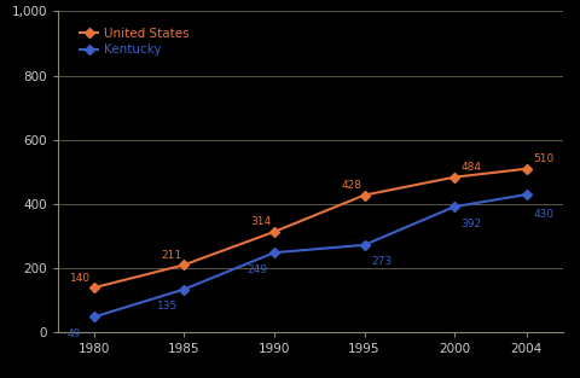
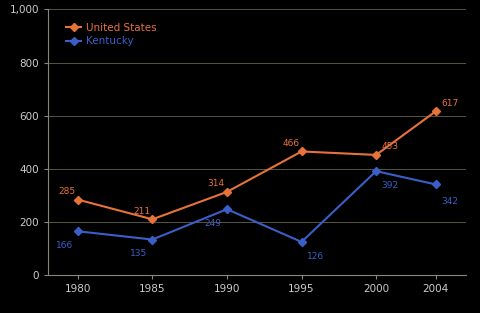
United States/1980: 140 -> 285
Kentucky/1980: 49 -> 166
United States/1995: 428 -> 466
Kentucky/1995: 273 -> 126
United States/2000: 484 -> 453
United States/2004: 510 -> 617
Kentucky/2004: 430 -> 342
